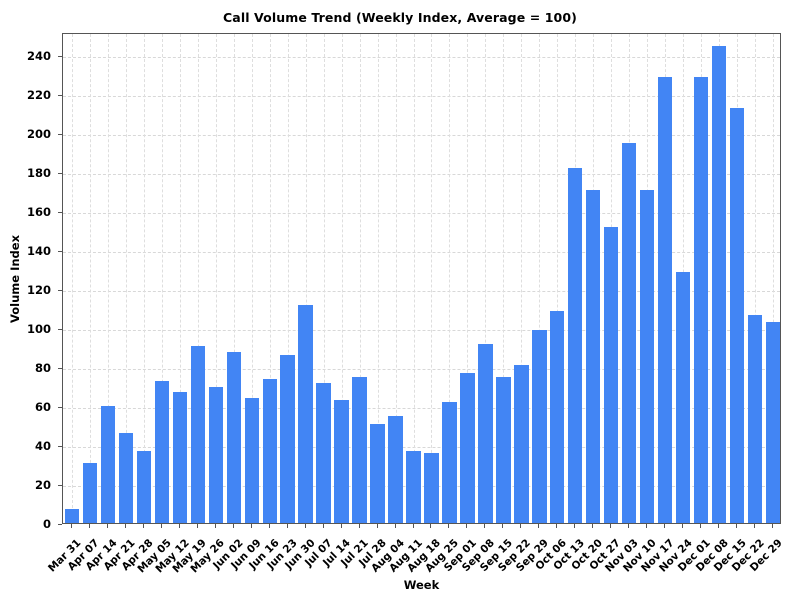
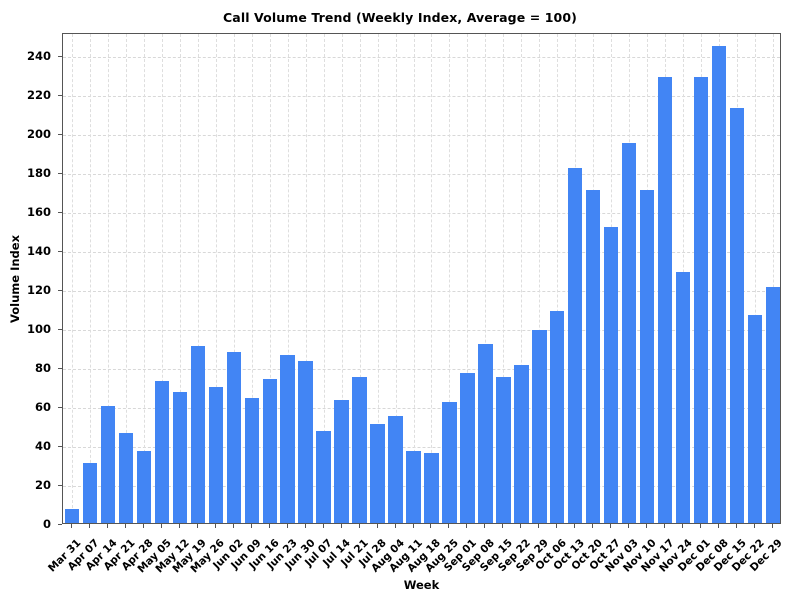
Jun 30: 112 -> 83
Jul 07: 72 -> 47
Dec 29: 103 -> 121
